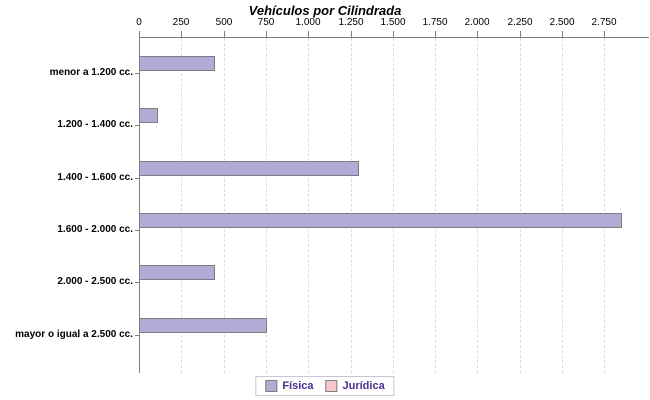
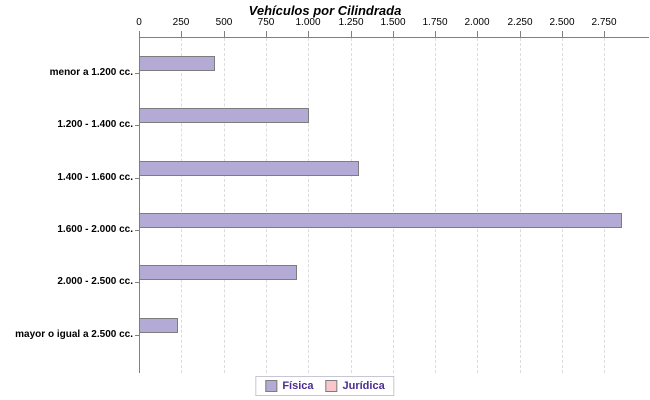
Física/1.200 - 1.400 cc.: 100 -> 990
Física/2.000 - 2.500 cc.: 440 -> 920
Física/mayor o igual a 2.500 cc.: 740 -> 220
